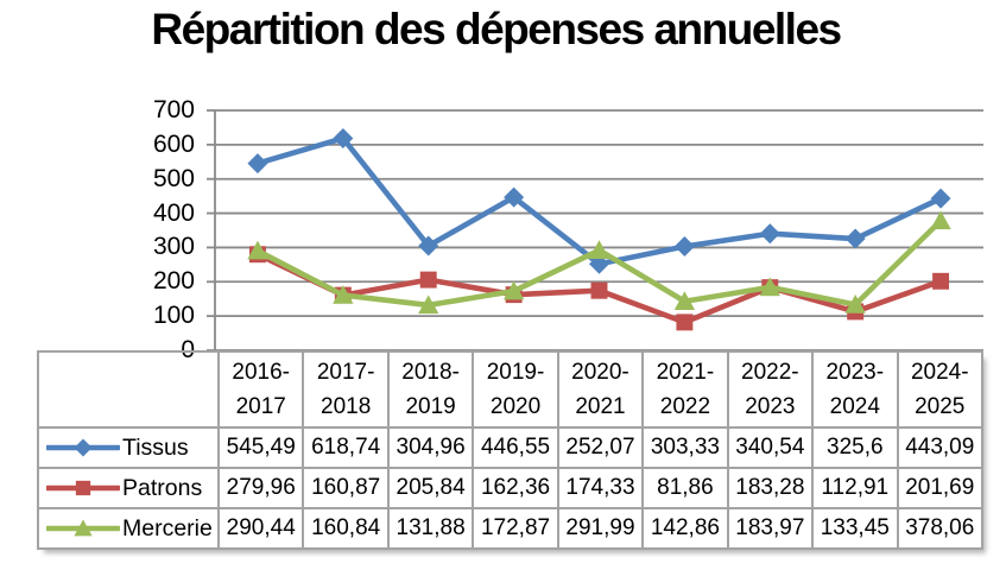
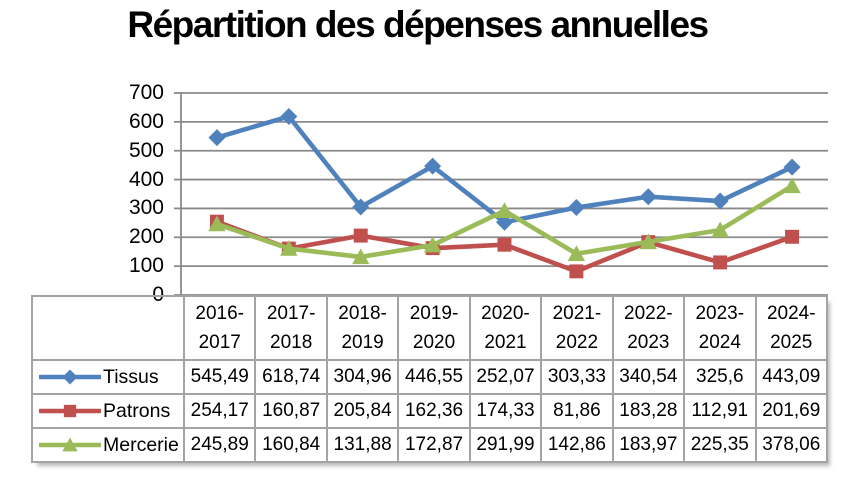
Patrons/2016-2017: 279,96 -> 254,17
Mercerie/2016-2017: 290,44 -> 245,89
Mercerie/2023-2024: 133,45 -> 225,35
